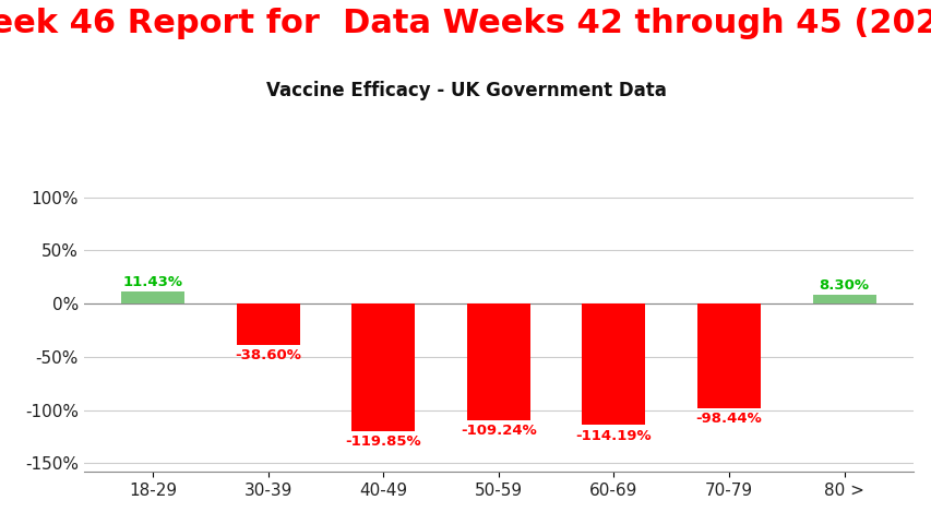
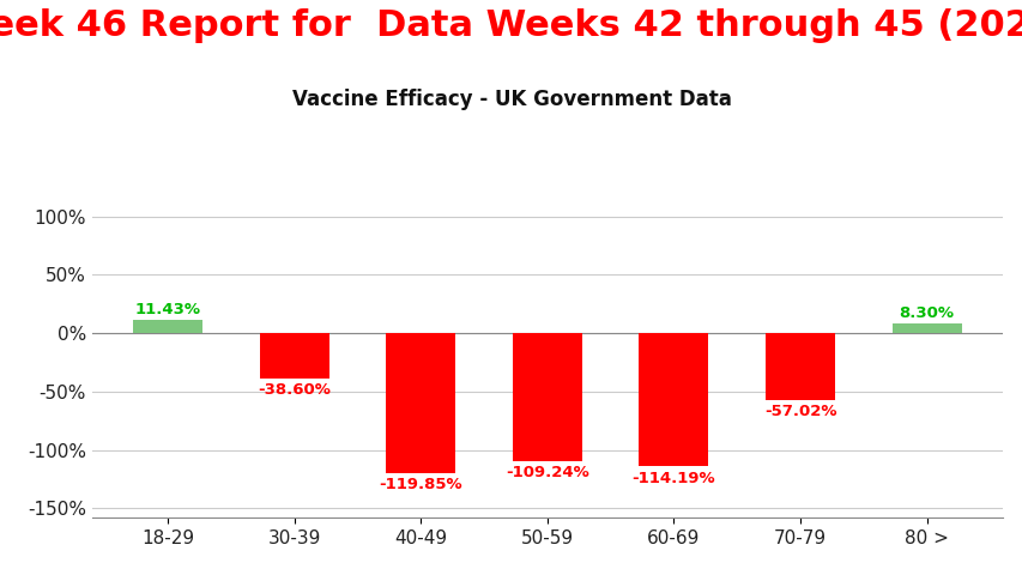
70-79: -98.44% -> -57.02%
